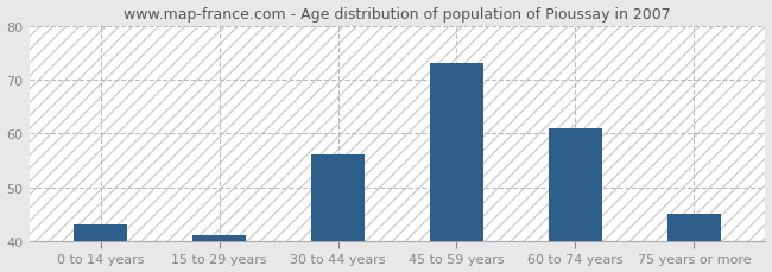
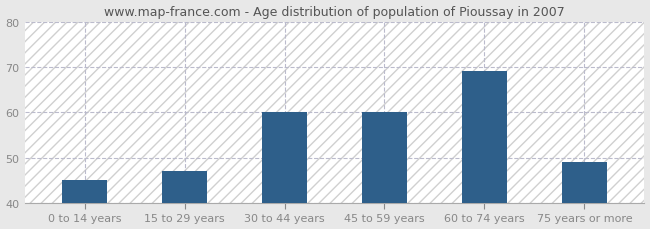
0 to 14 years: 43 -> 45
15 to 29 years: 41 -> 47
30 to 44 years: 56 -> 60
45 to 59 years: 73 -> 60
60 to 74 years: 61 -> 69
75 years or more: 45 -> 49
